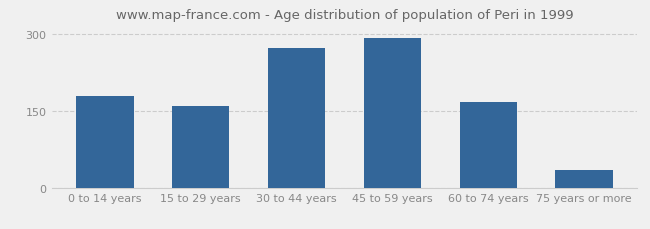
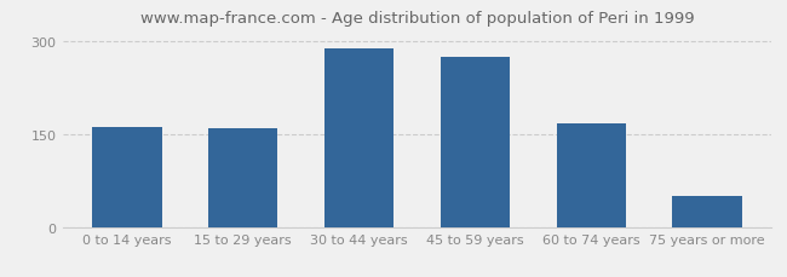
0 to 14 years: 180 -> 162
30 to 44 years: 274 -> 289
45 to 59 years: 292 -> 276
75 years or more: 34 -> 50
